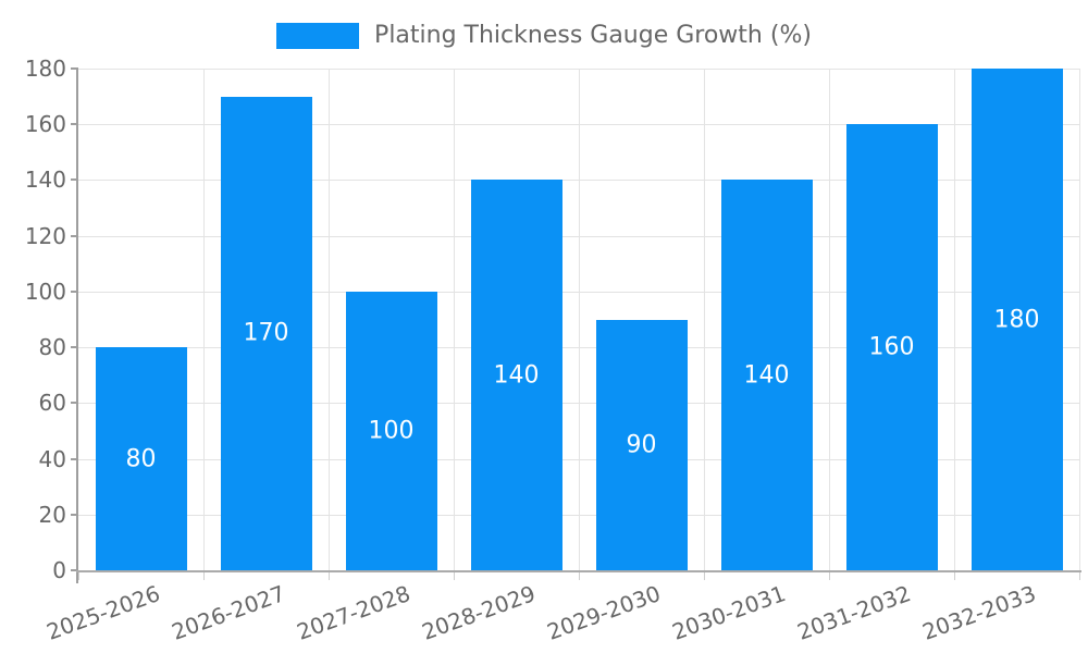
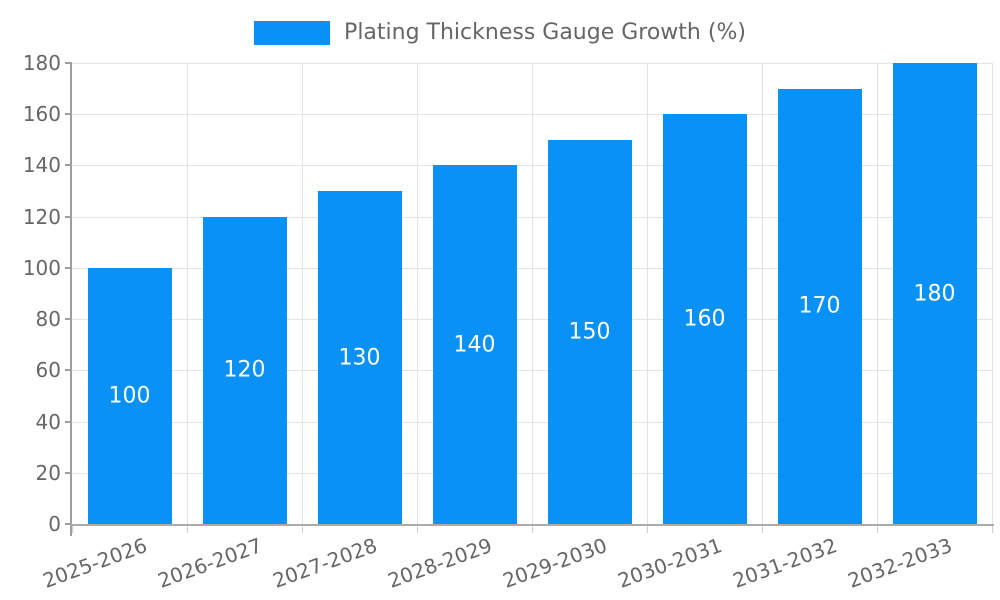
2025-2026: 80 -> 100
2026-2027: 170 -> 120
2027-2028: 100 -> 130
2029-2030: 90 -> 150
2030-2031: 140 -> 160
2031-2032: 160 -> 170
